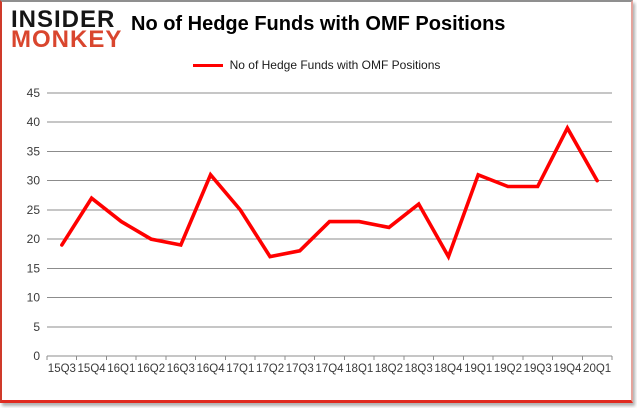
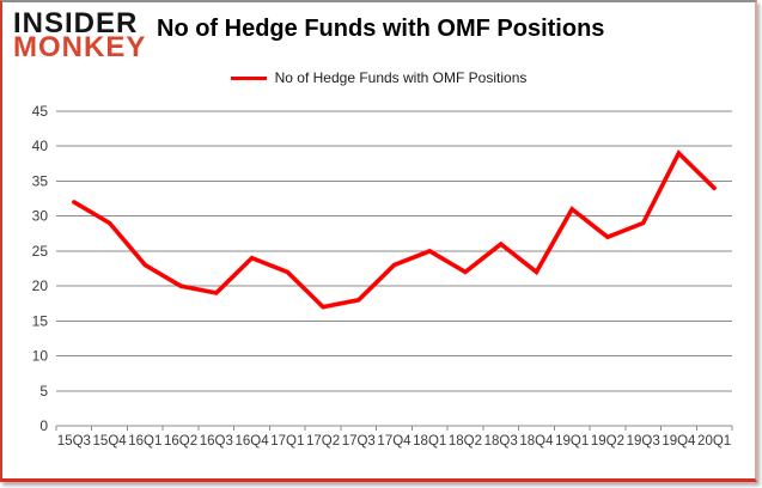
15Q3: 19 -> 32
15Q4: 27 -> 29
16Q4: 31 -> 24
17Q1: 25 -> 22
18Q1: 23 -> 25
18Q4: 17 -> 22
19Q2: 29 -> 27
20Q1: 30 -> 34
